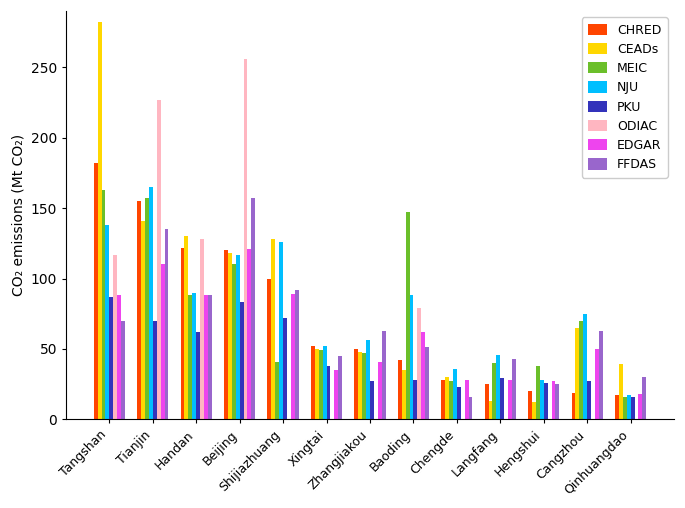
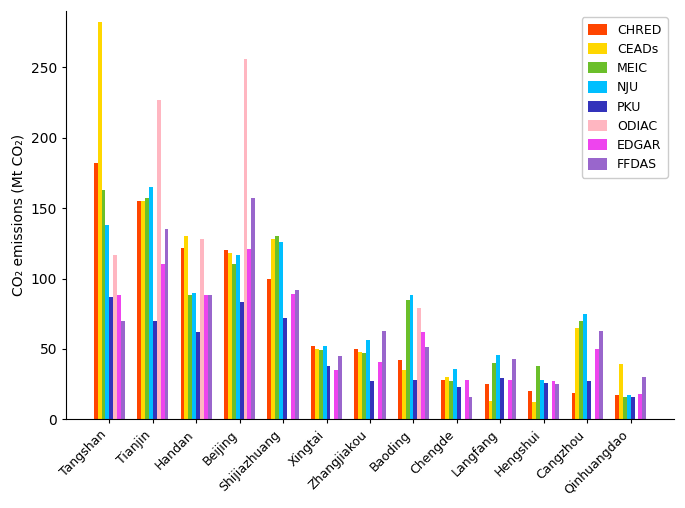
CEADs/Tianjin: 141 -> 155
MEIC/Shijiazhuang: 41 -> 130
MEIC/Baoding: 147 -> 85
